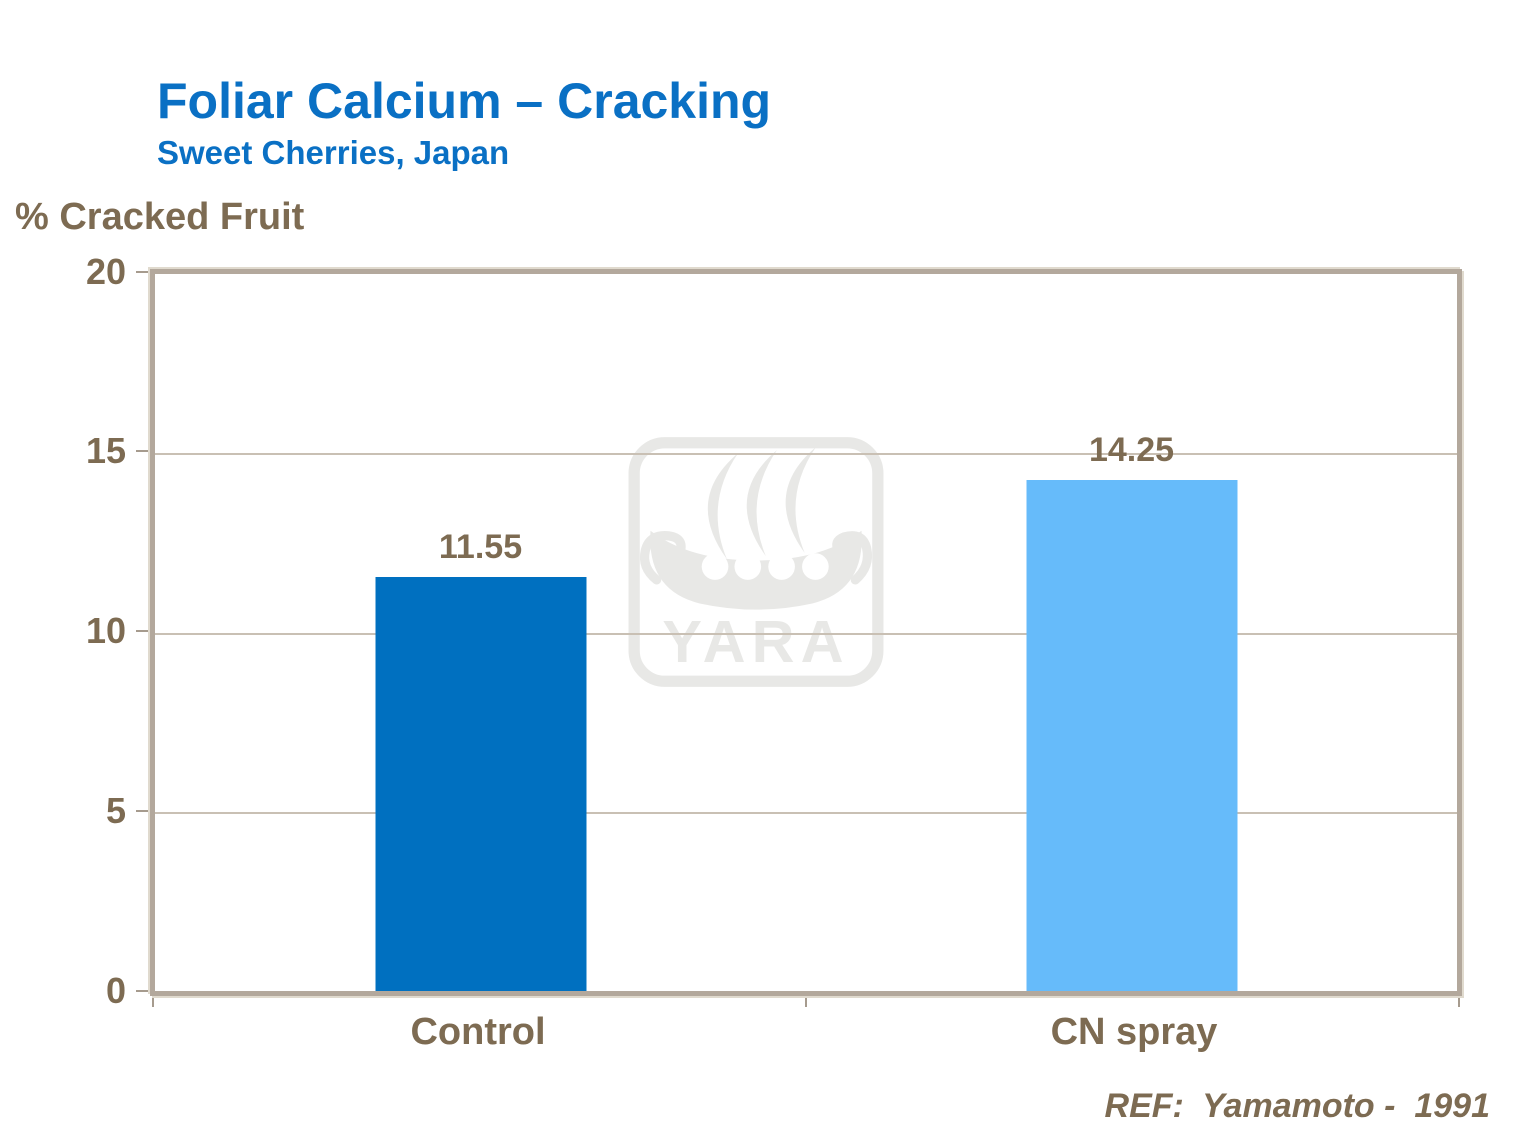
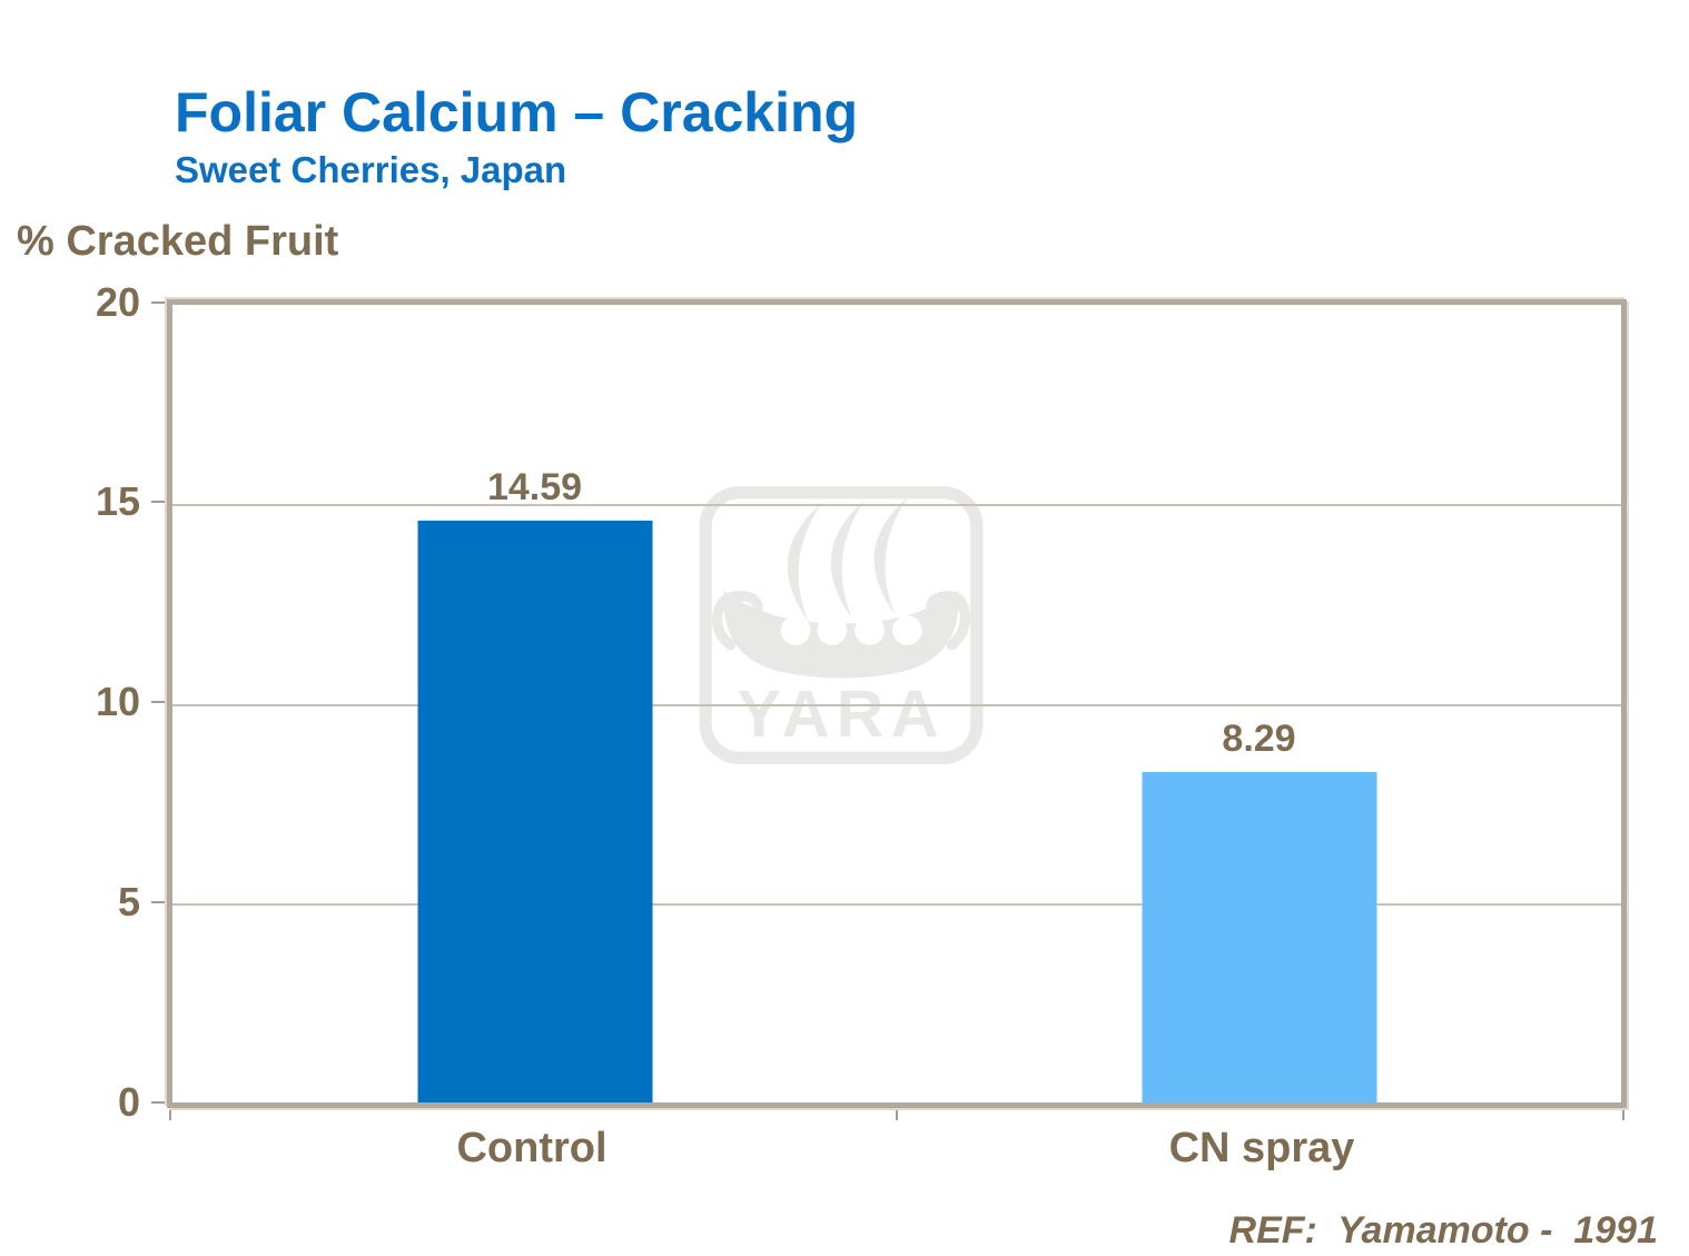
Control: 11.55 -> 14.59
CN spray: 14.25 -> 8.29
